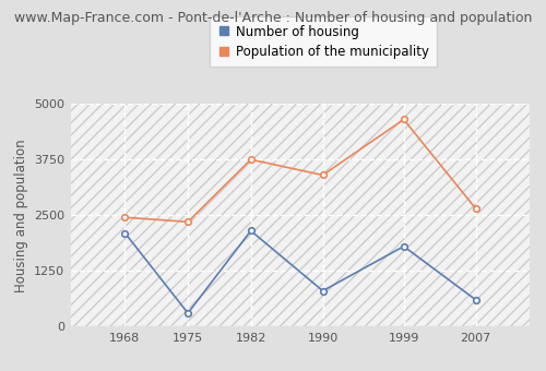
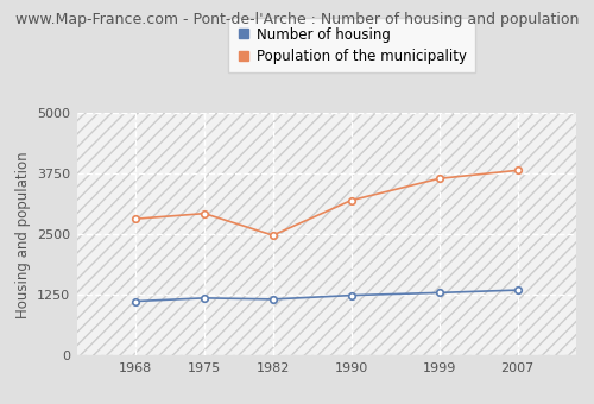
Number of housing/1968: 2100 -> 1120
Population of the municipality/1968: 2450 -> 2820
Number of housing/1975: 300 -> 1180
Population of the municipality/1975: 2350 -> 2930
Number of housing/1982: 2150 -> 1160
Population of the municipality/1982: 3750 -> 2480
Number of housing/1990: 800 -> 1240
Population of the municipality/1990: 3400 -> 3200
Number of housing/1999: 1800 -> 1300
Population of the municipality/1999: 4650 -> 3650
Number of housing/2007: 600 -> 1350
Population of the municipality/2007: 2650 -> 3820
